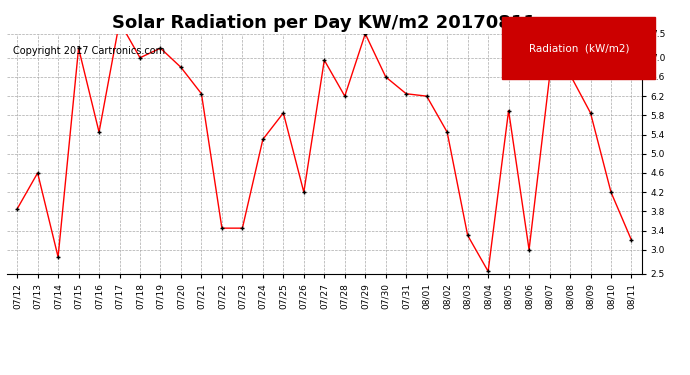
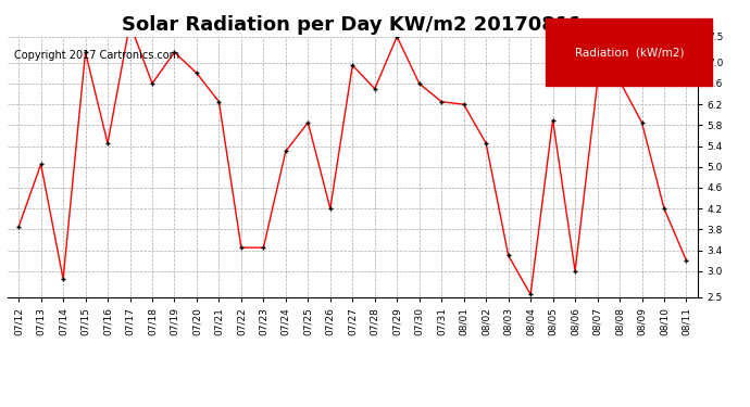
07/13: 4.60 -> 5.05
07/18: 7.00 -> 6.60
07/28: 6.20 -> 6.50
